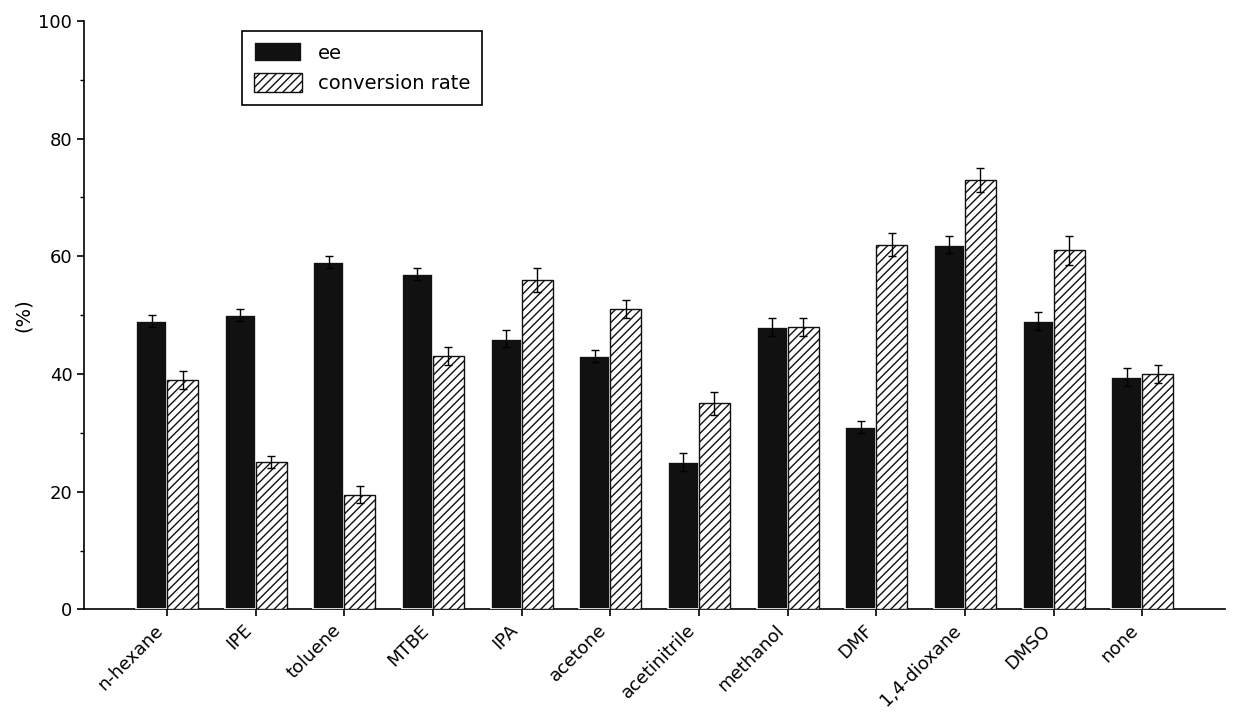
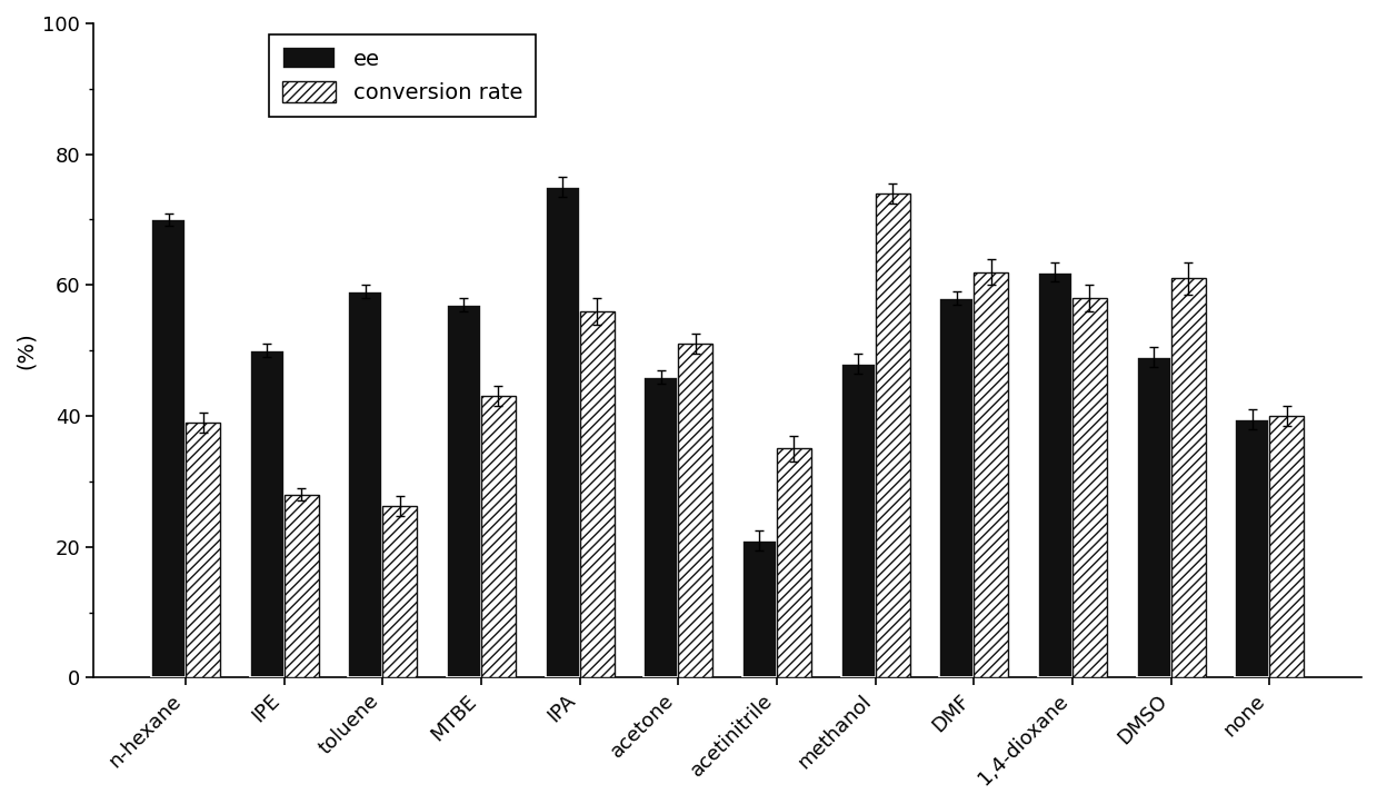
ee/n-hexane: 49.0 -> 70.0
conversion rate/IPE: 25.0 -> 28.0
conversion rate/toluene: 19.5 -> 26.2
ee/IPA: 46.0 -> 75.0
ee/acetone: 43.0 -> 46.0
ee/acetinitrile: 25.0 -> 21.0
conversion rate/methanol: 48.0 -> 74.0
ee/DMF: 31.0 -> 58.0
conversion rate/1,4-dioxane: 73.0 -> 58.0
